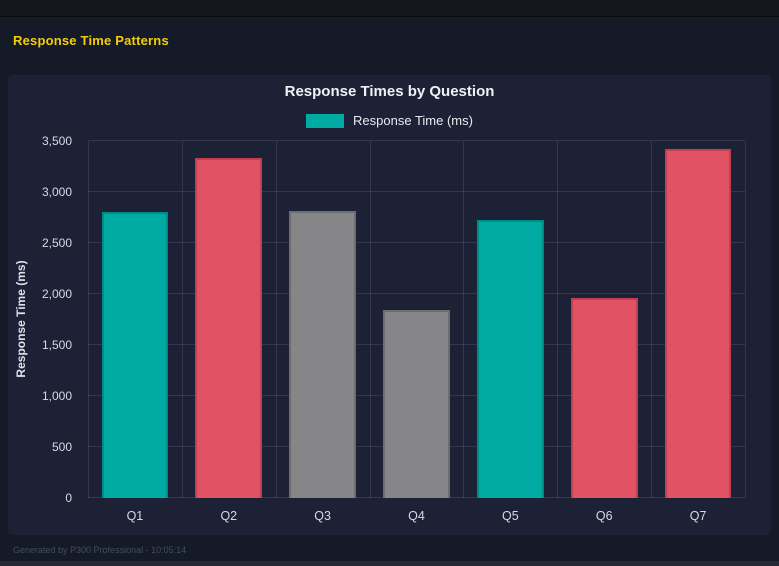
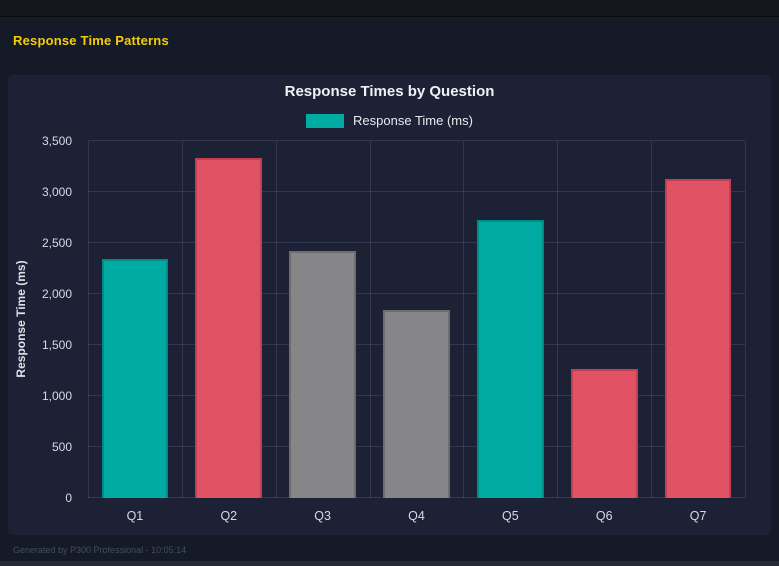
Q1: 2800 -> 2340
Q3: 2810 -> 2420
Q6: 1960 -> 1260
Q7: 3420 -> 3130
